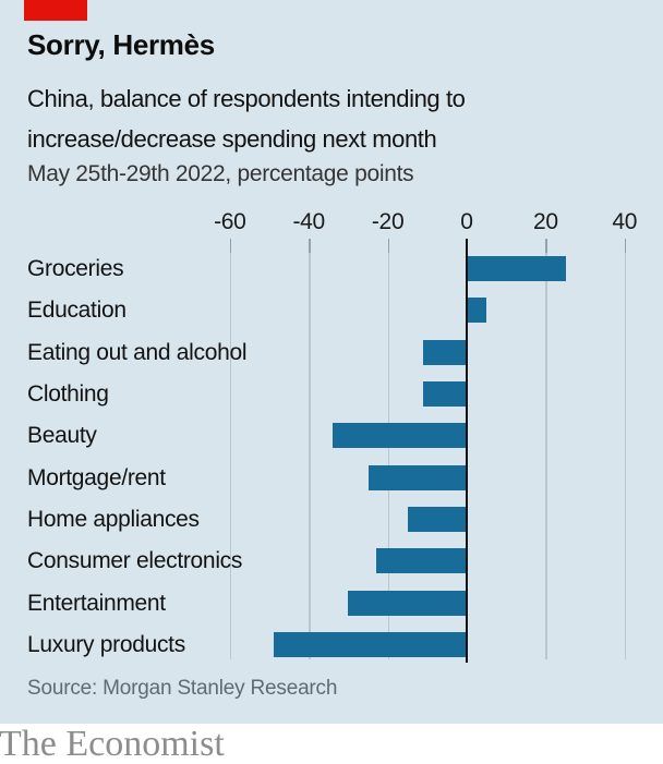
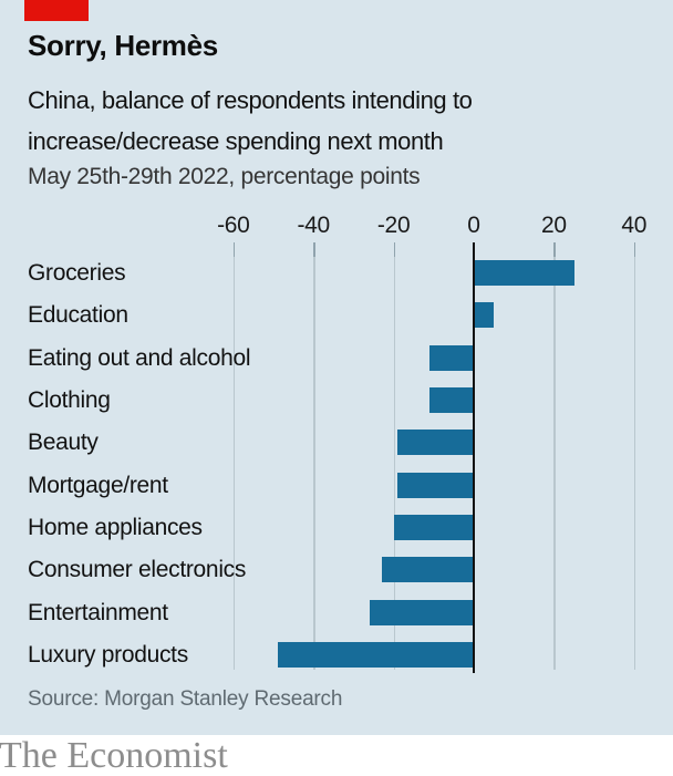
Beauty: -34 -> -19
Mortgage/rent: -25 -> -19
Home appliances: -15 -> -20
Entertainment: -30 -> -26
